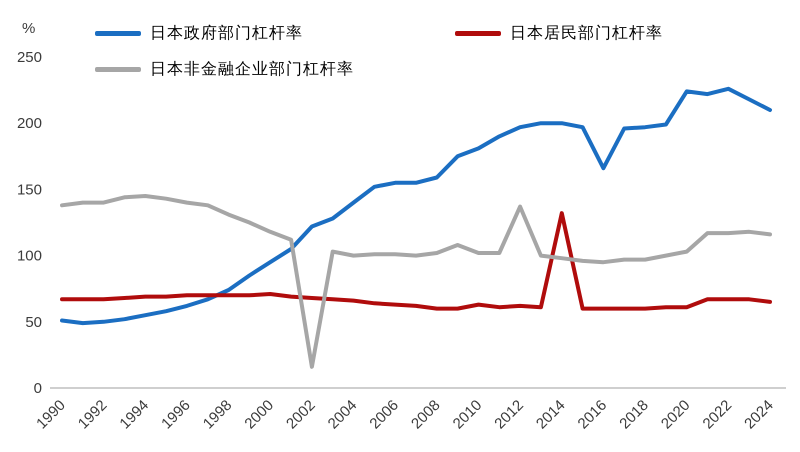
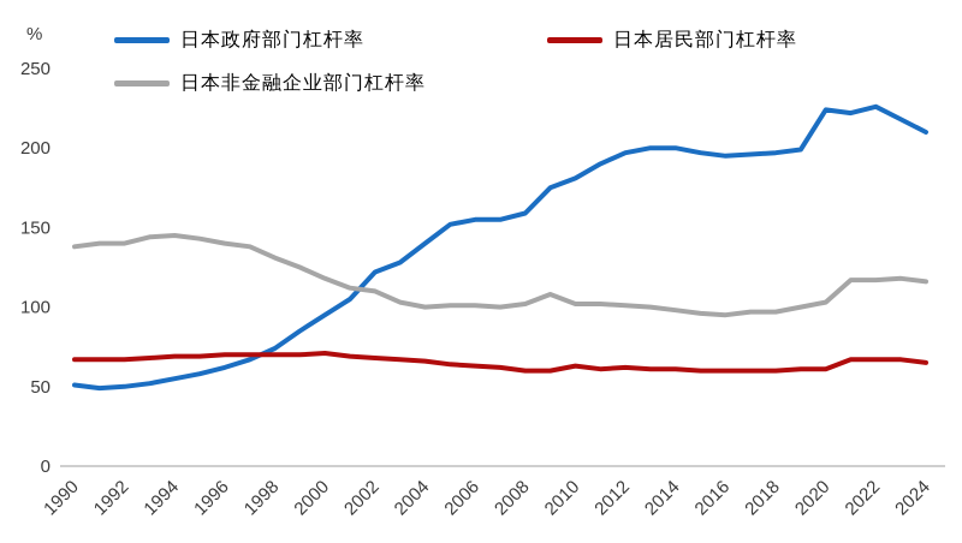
日本非金融企业部门杠杆率/2002: 16 -> 110
日本非金融企业部门杠杆率/2012: 137 -> 101
日本居民部门杠杆率/2014: 132 -> 61
日本政府部门杠杆率/2016: 166 -> 195
